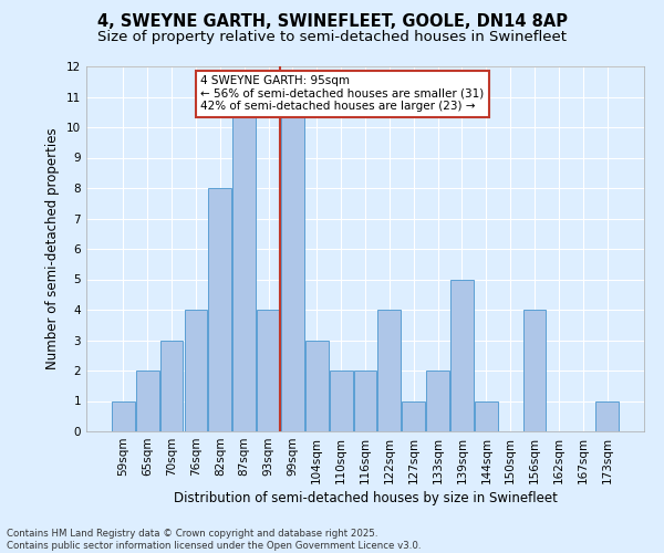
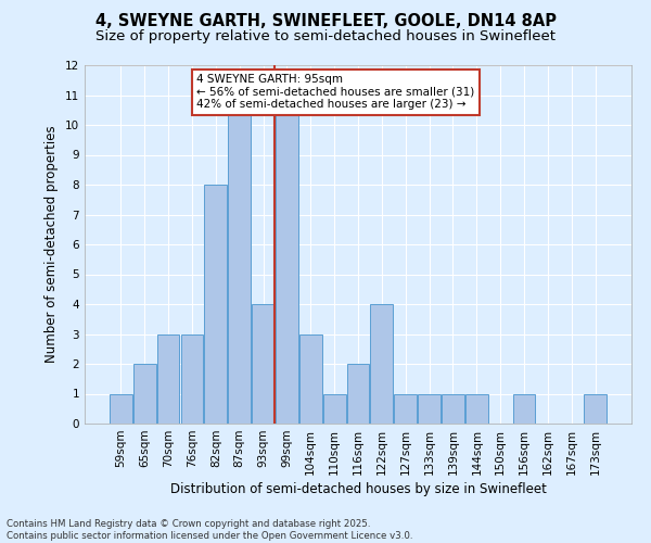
76sqm: 4 -> 3
110sqm: 2 -> 1
133sqm: 2 -> 1
139sqm: 5 -> 1
156sqm: 4 -> 1
